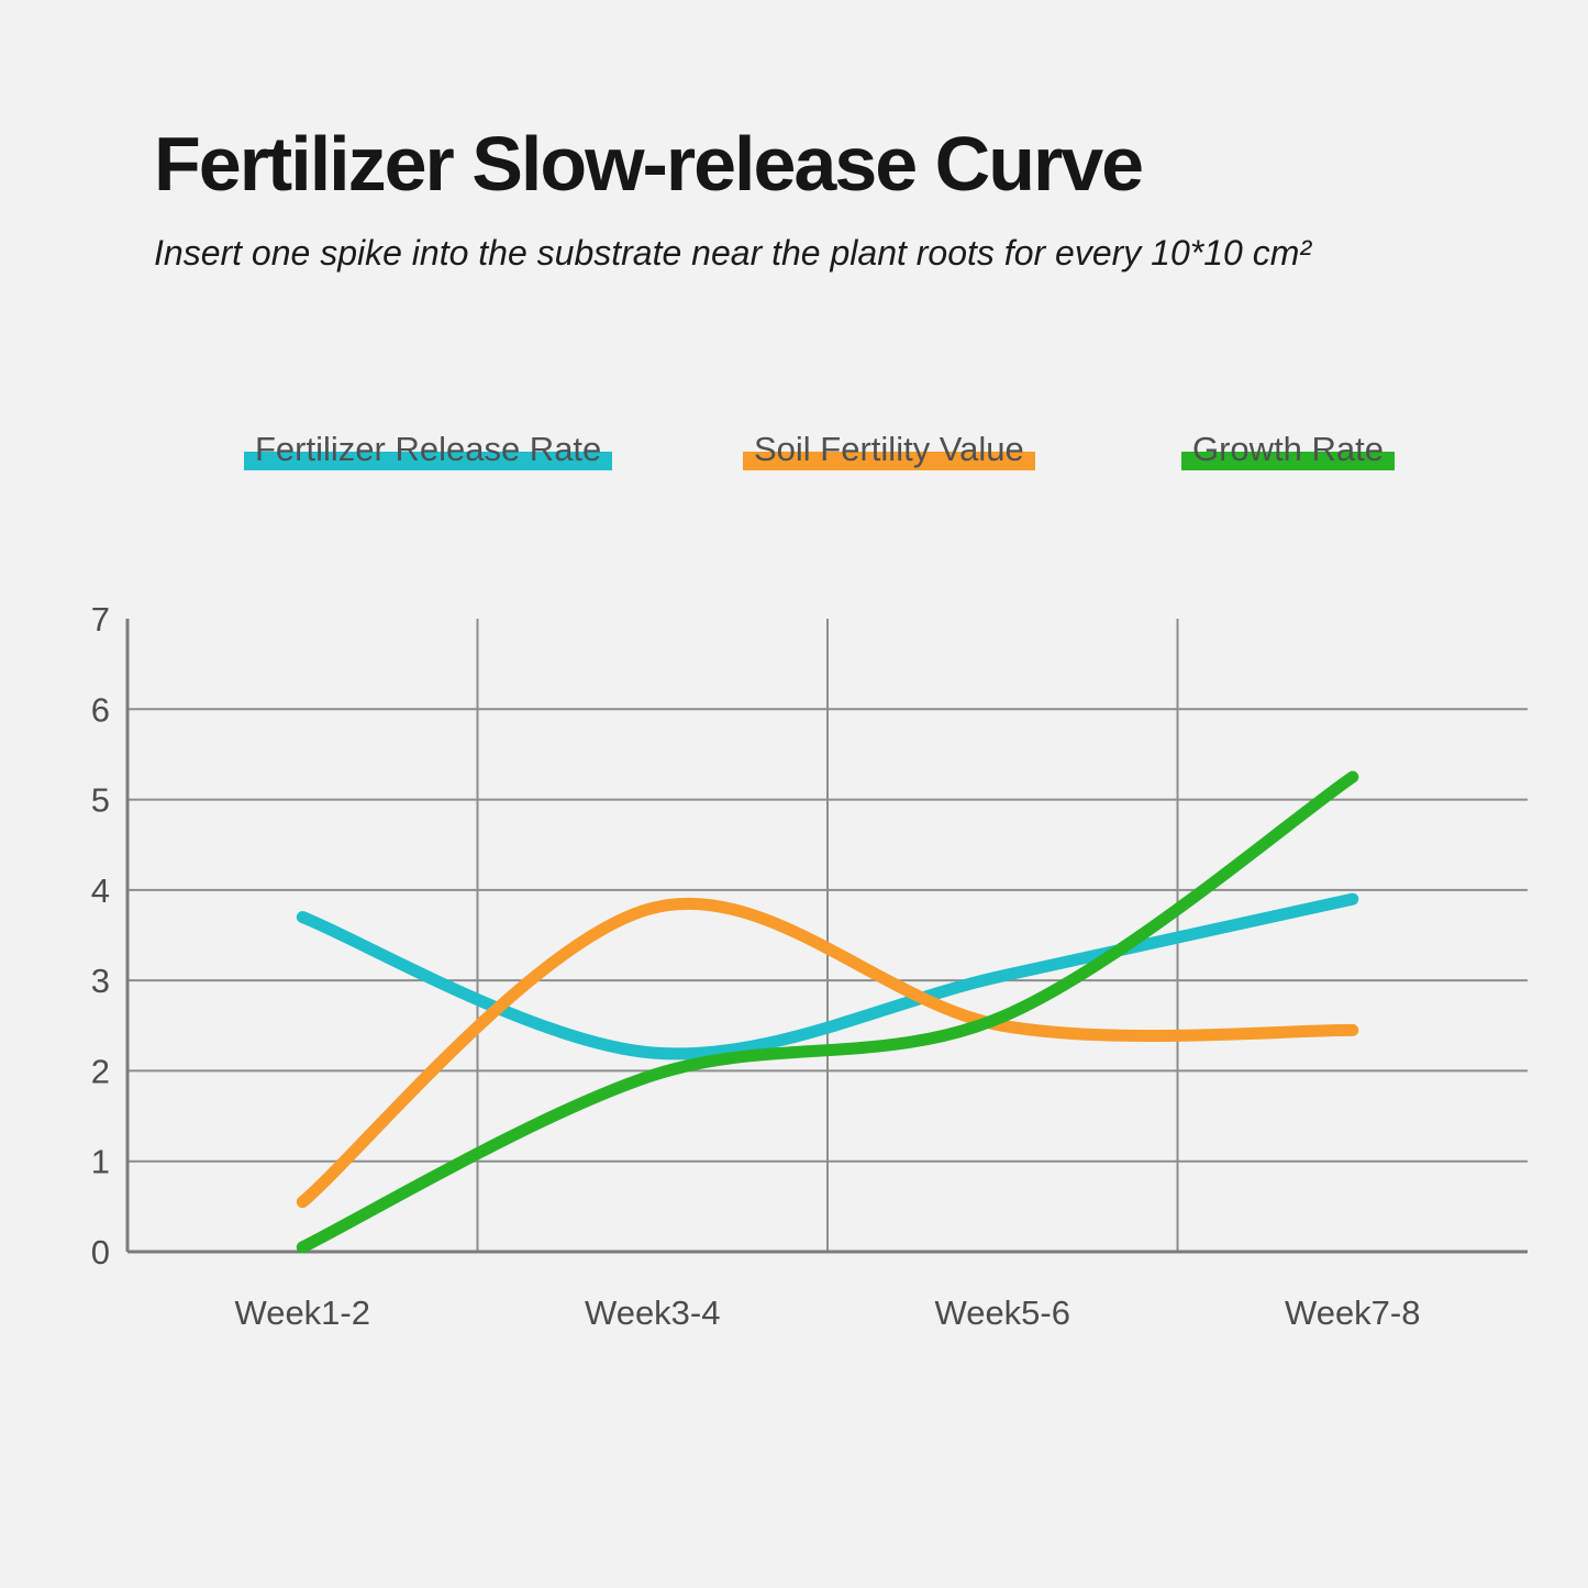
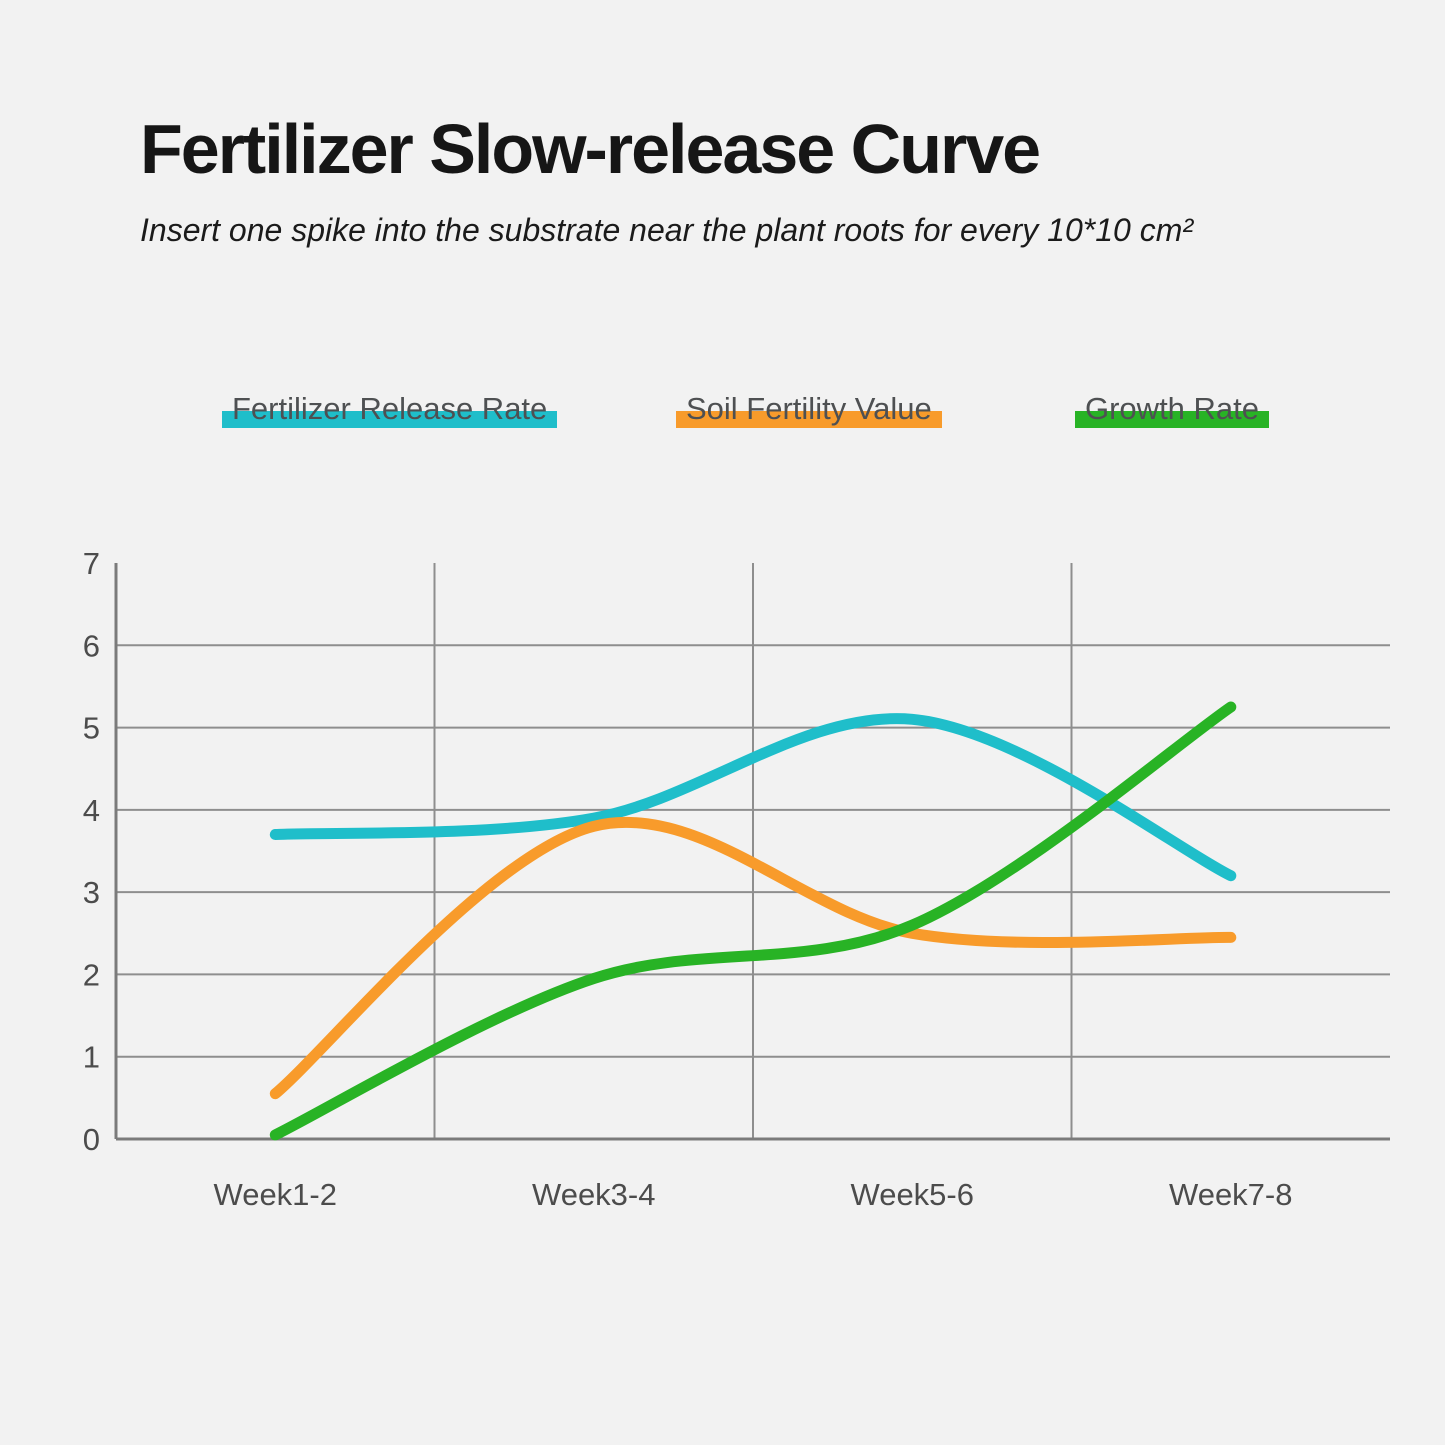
Fertilizer Release Rate/Week3-4: 2.2 -> 3.9
Fertilizer Release Rate/Week5-6: 3.0 -> 5.1
Fertilizer Release Rate/Week7-8: 3.9 -> 3.2
